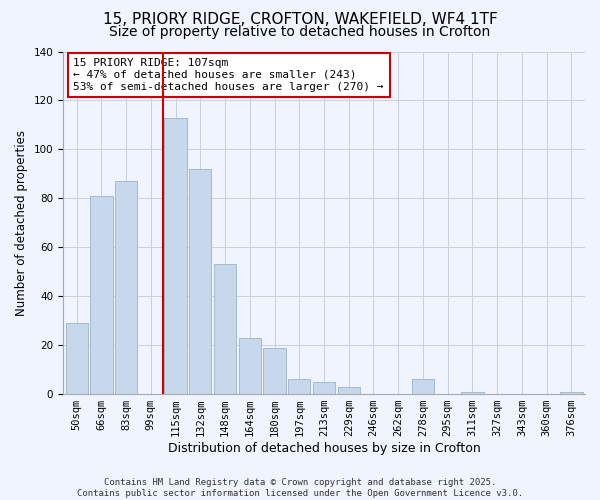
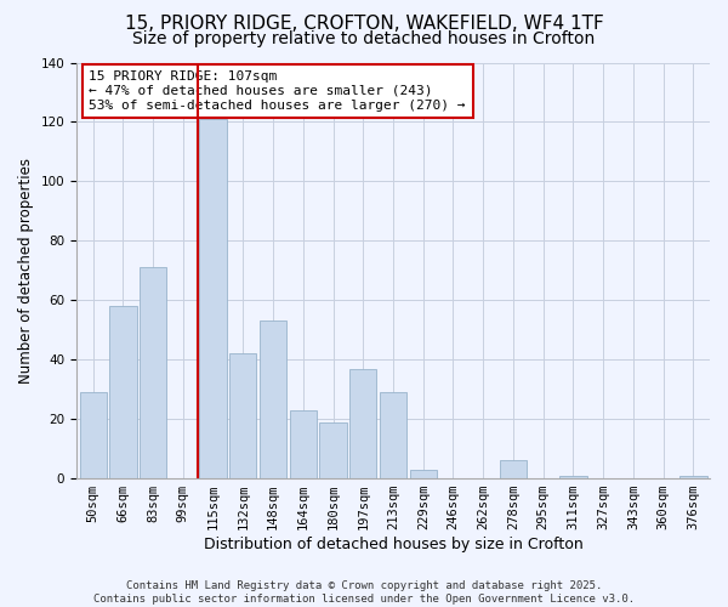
66sqm: 81 -> 58
83sqm: 87 -> 71
115sqm: 113 -> 121
132sqm: 92 -> 42
197sqm: 6 -> 37
213sqm: 5 -> 29
